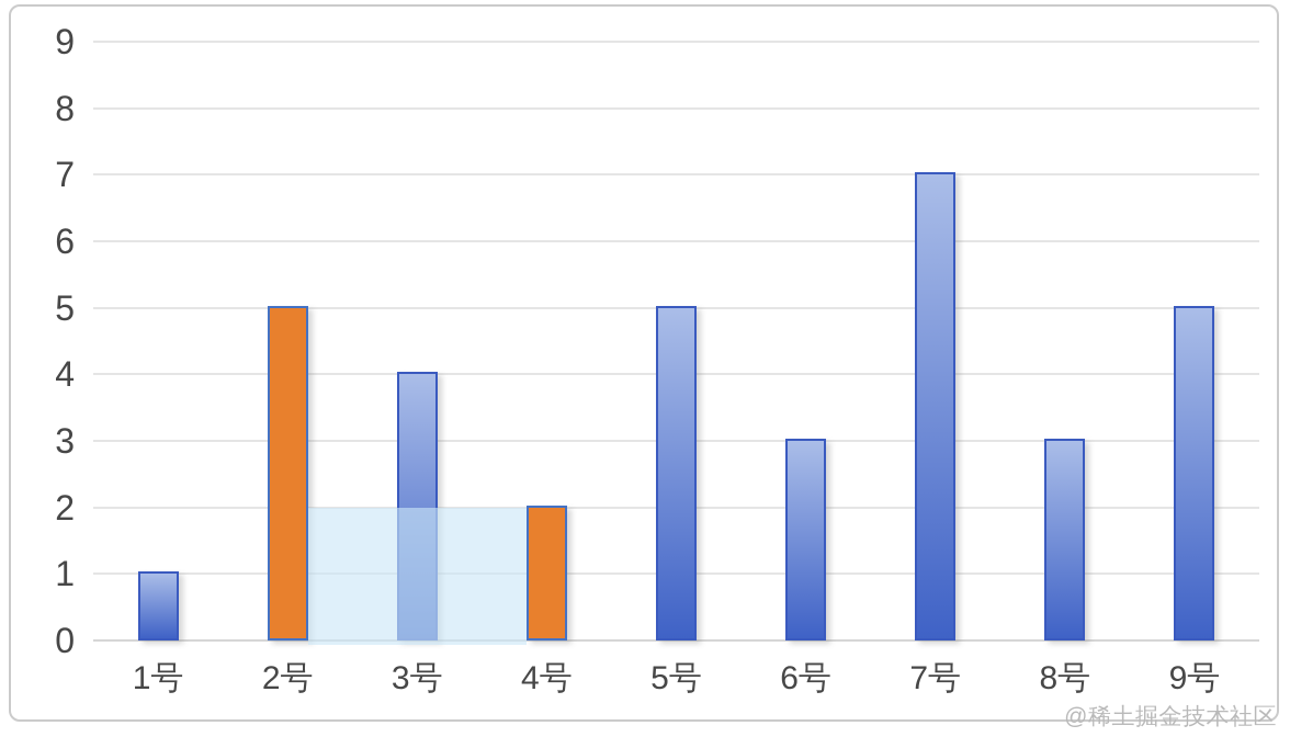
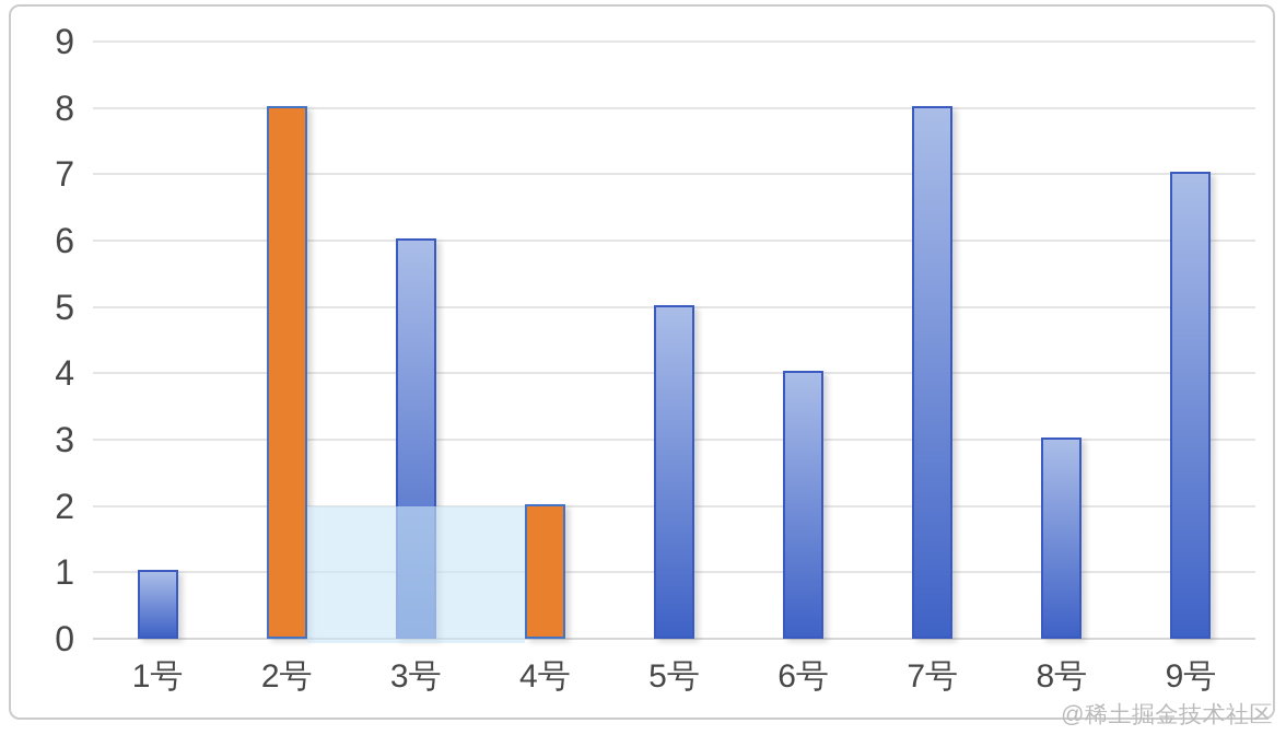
2号: 5 -> 8
3号: 4 -> 6
6号: 3 -> 4
7号: 7 -> 8
9号: 5 -> 7
